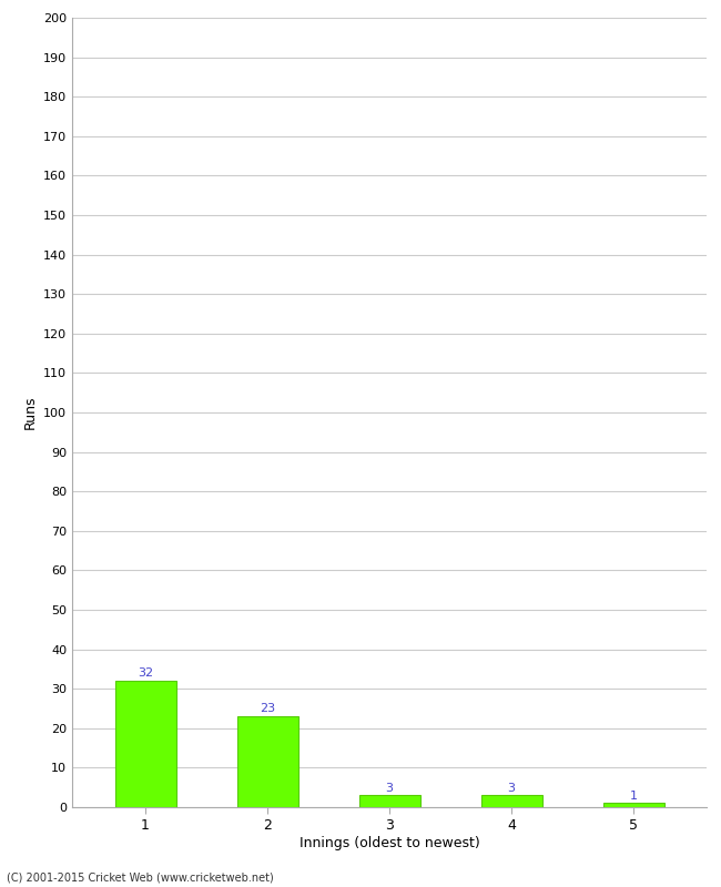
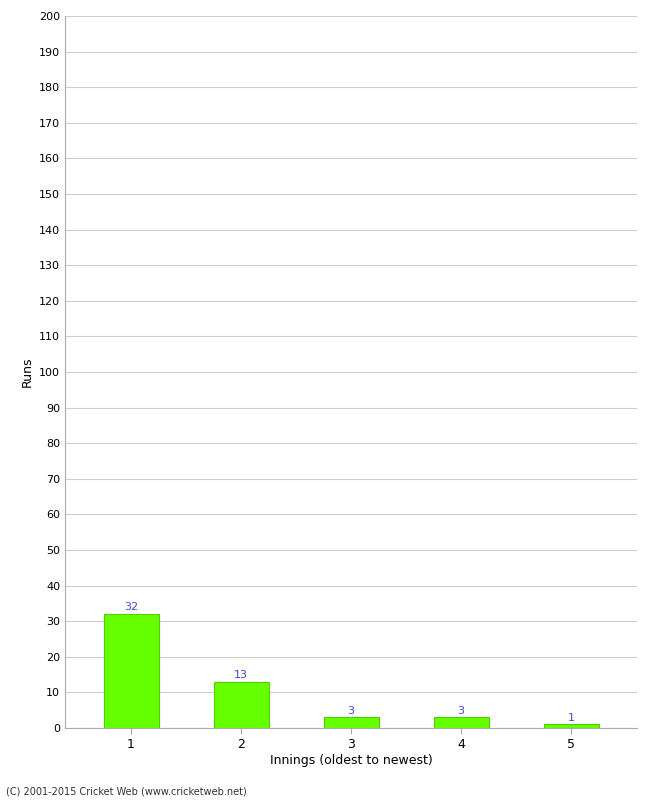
2: 23 -> 13
